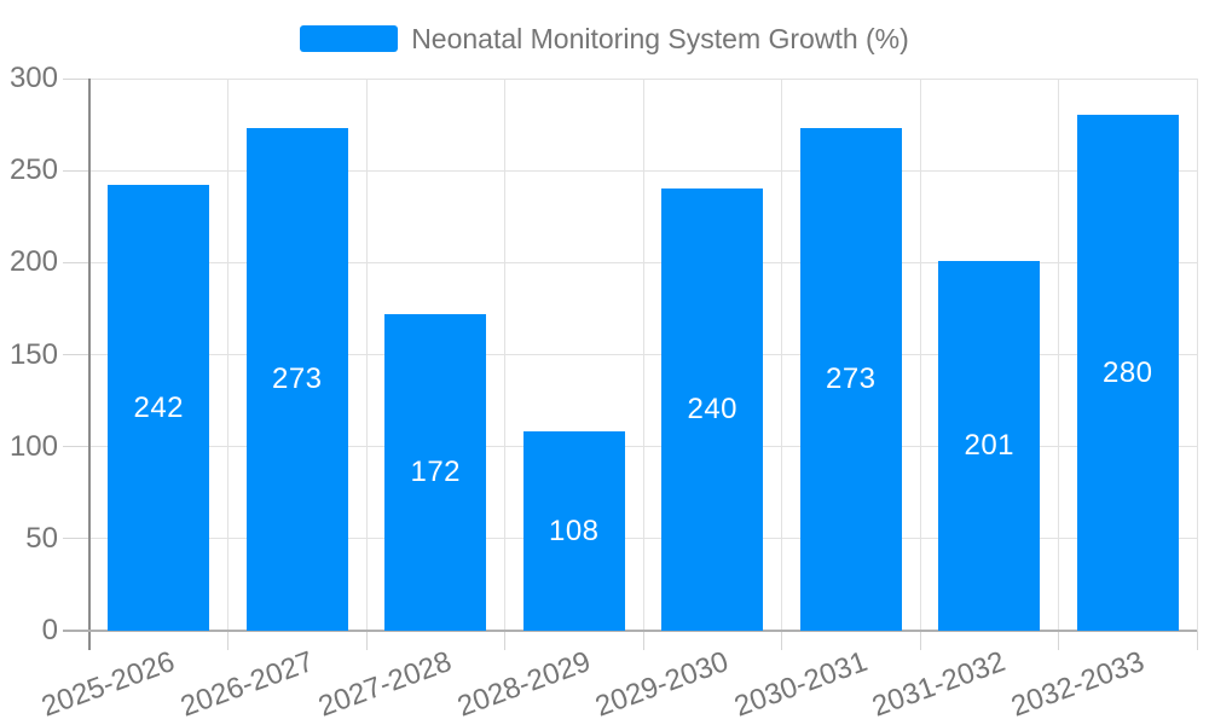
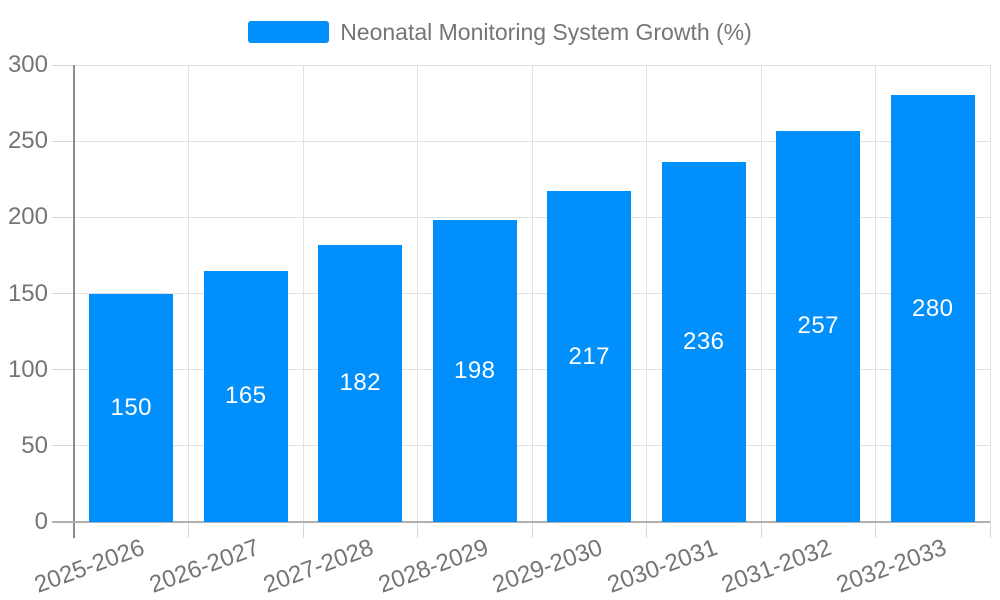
2025-2026: 242 -> 150
2026-2027: 273 -> 165
2027-2028: 172 -> 182
2028-2029: 108 -> 198
2029-2030: 240 -> 217
2030-2031: 273 -> 236
2031-2032: 201 -> 257
